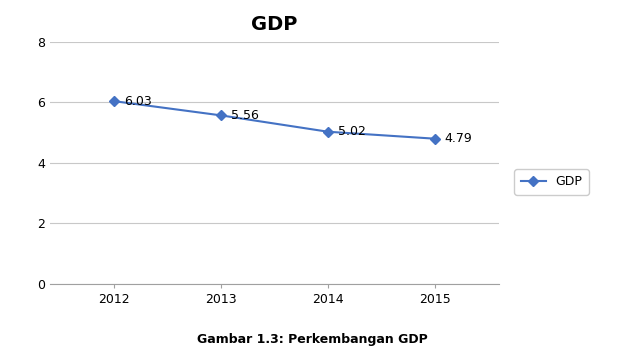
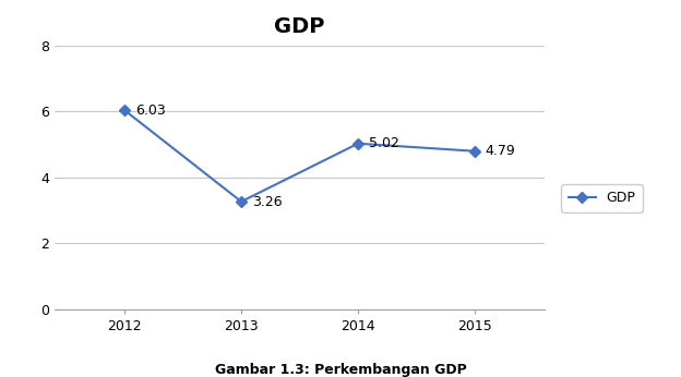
2013: 5.56 -> 3.26
